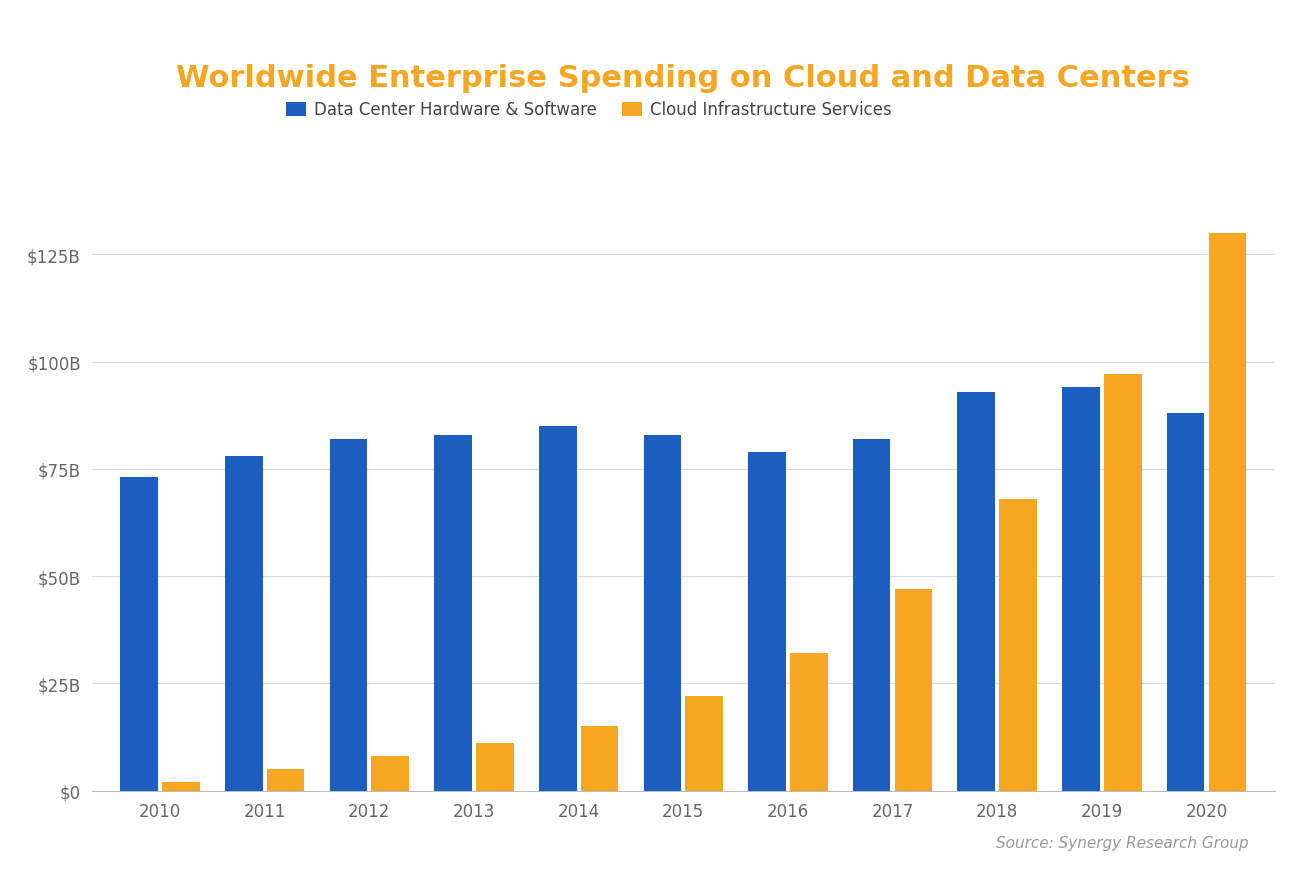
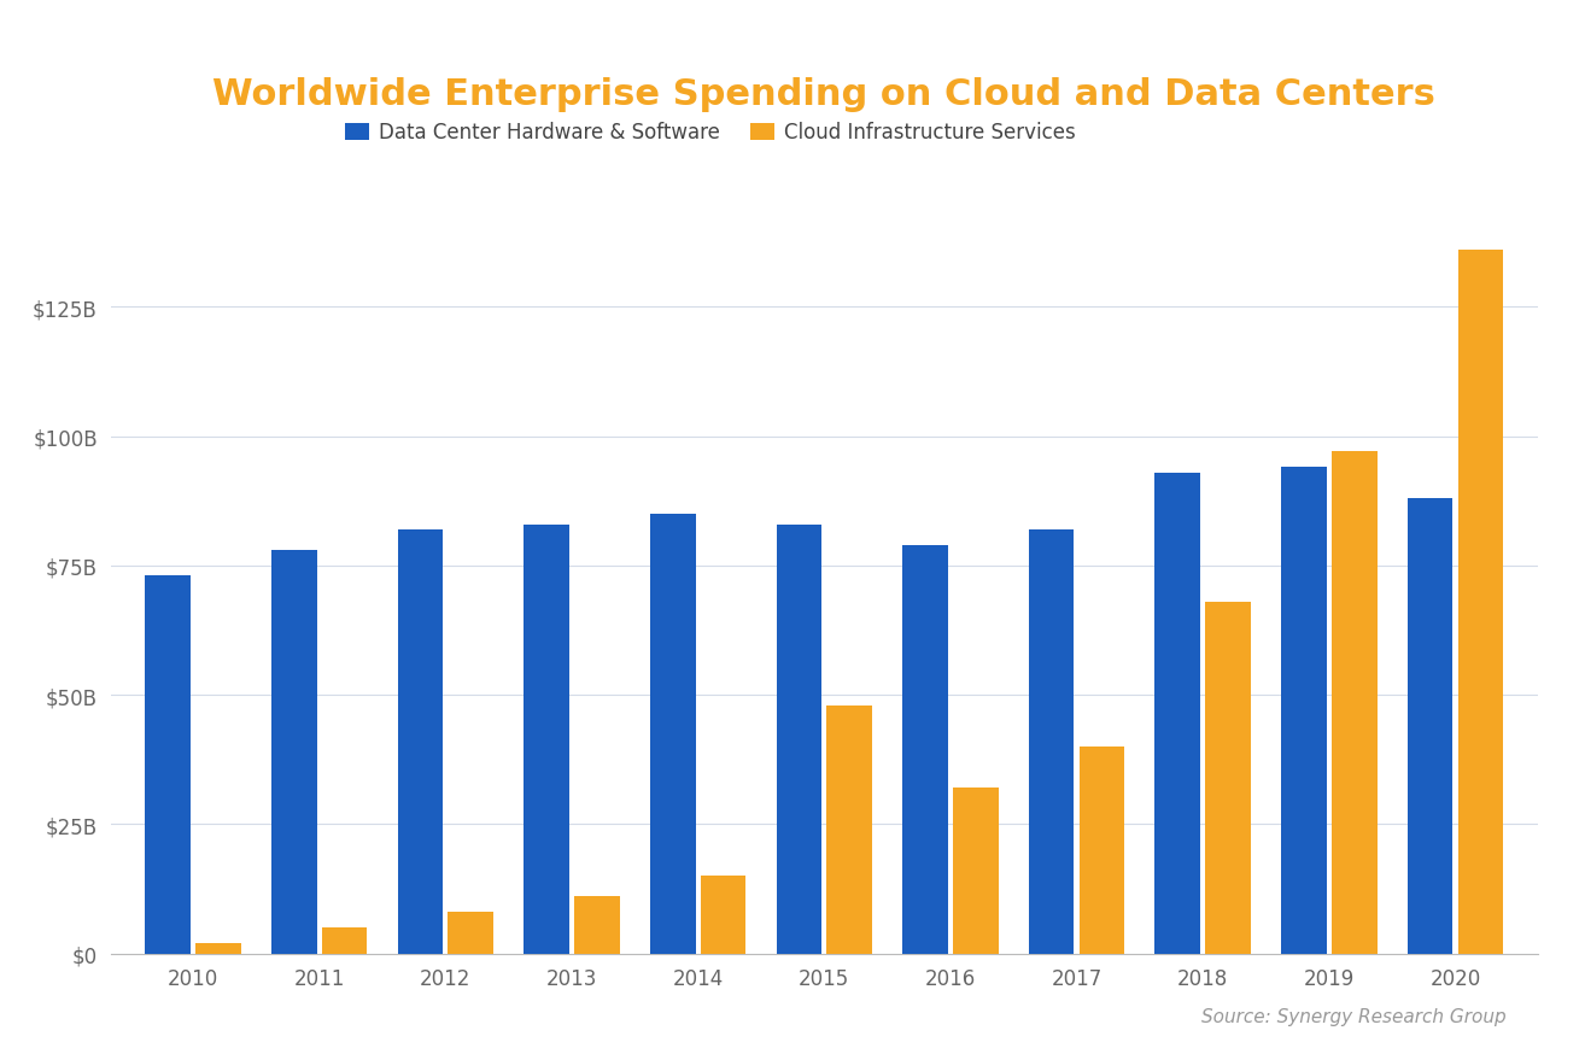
Cloud Infrastructure Services/2015: $22B -> $48B
Cloud Infrastructure Services/2017: $47B -> $40B
Cloud Infrastructure Services/2020: $130B -> $136B
